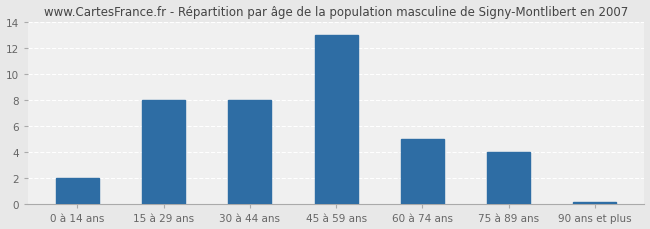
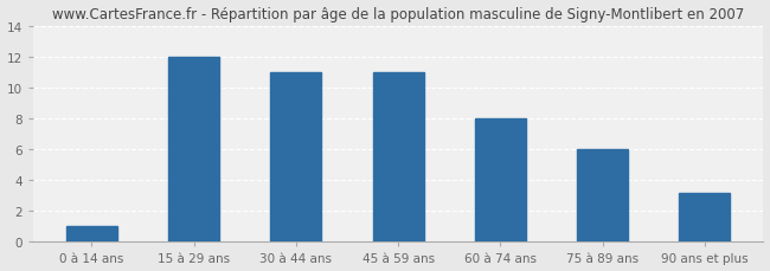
0 à 14 ans: 2.0 -> 1.0
15 à 29 ans: 8.0 -> 12.0
30 à 44 ans: 8.0 -> 11.0
45 à 59 ans: 13.0 -> 11.0
60 à 74 ans: 5.0 -> 8.0
75 à 89 ans: 4.0 -> 6.0
90 ans et plus: 0.2 -> 3.2
